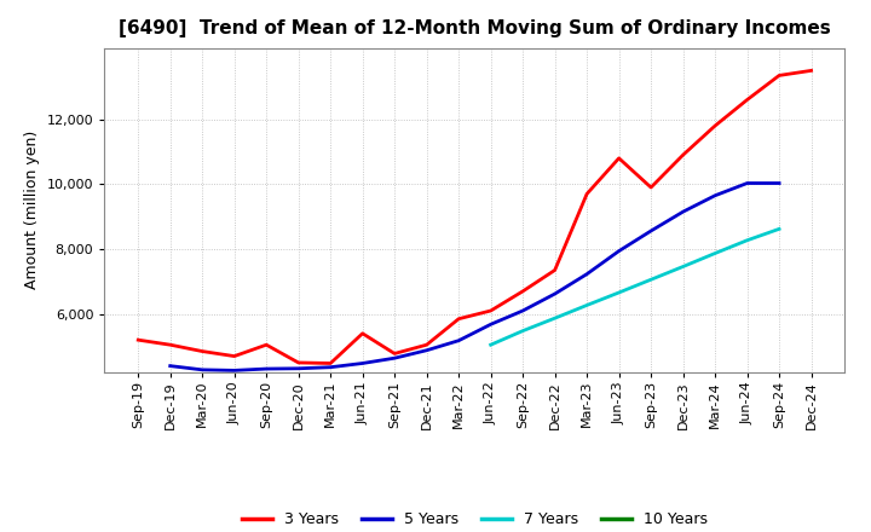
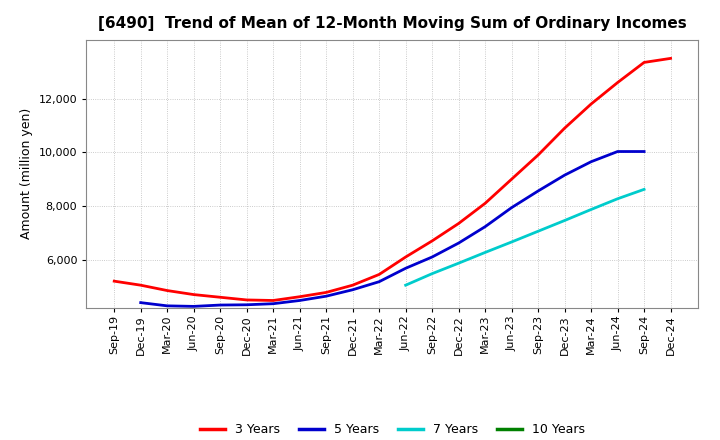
3 Years/Sep-20: 5,050 -> 4,600
3 Years/Jun-21: 5,400 -> 4,620
3 Years/Mar-22: 5,850 -> 5,450
3 Years/Mar-23: 9,700 -> 8,100
3 Years/Jun-23: 10,800 -> 9,000
